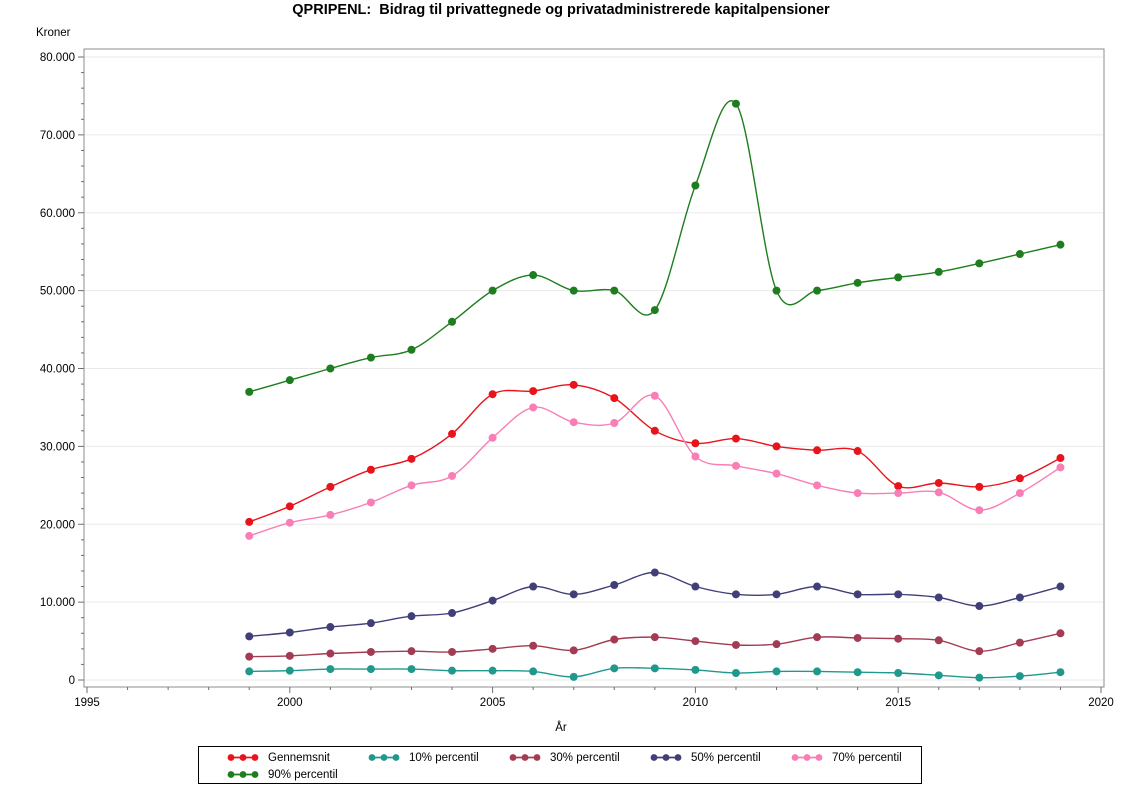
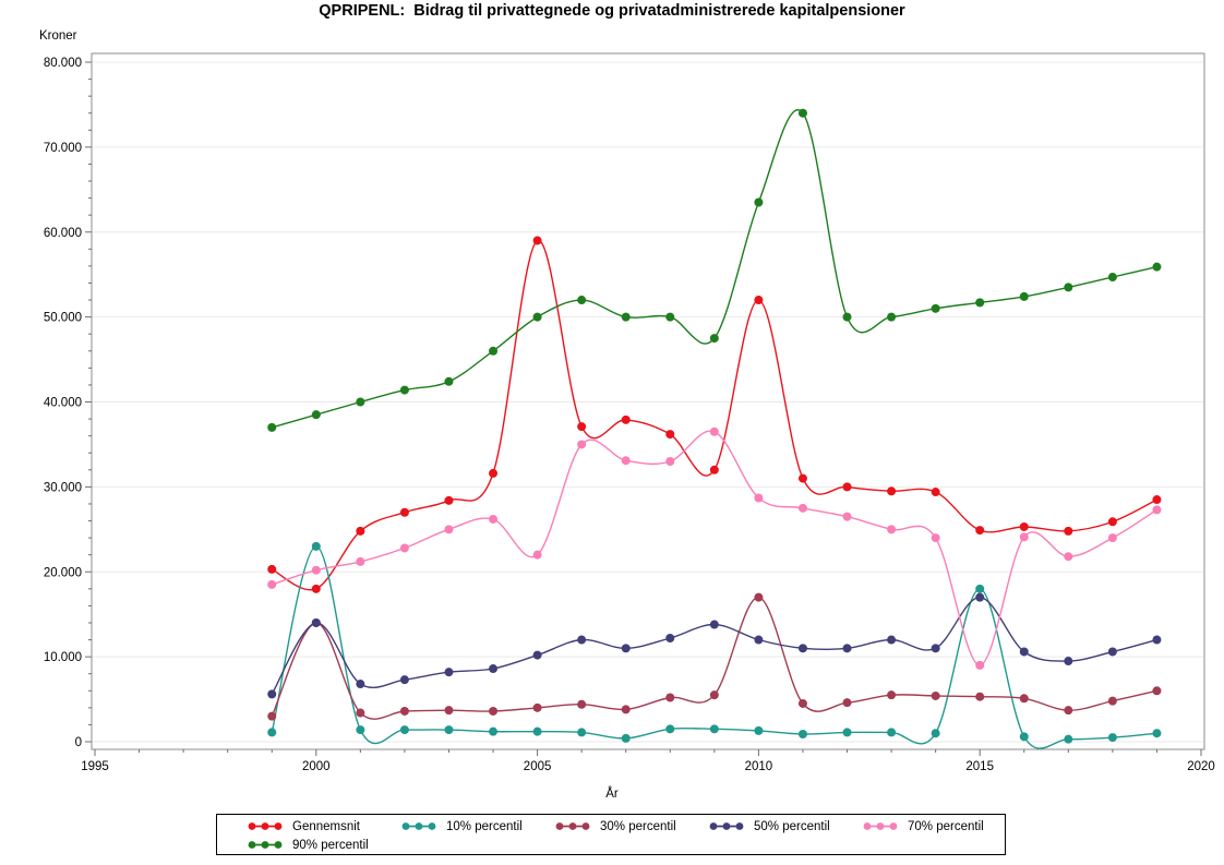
Gennemsnit/2000: 22000 -> 18000
10% percentil/2000: 1000 -> 23000
30% percentil/2000: 3000 -> 14000
50% percentil/2000: 6000 -> 14000
Gennemsnit/2005: 37000 -> 59000
70% percentil/2005: 31000 -> 22000
Gennemsnit/2010: 30000 -> 52000
30% percentil/2010: 5000 -> 17000
10% percentil/2015: 1000 -> 18000
50% percentil/2015: 11000 -> 17000
70% percentil/2015: 24000 -> 9000
